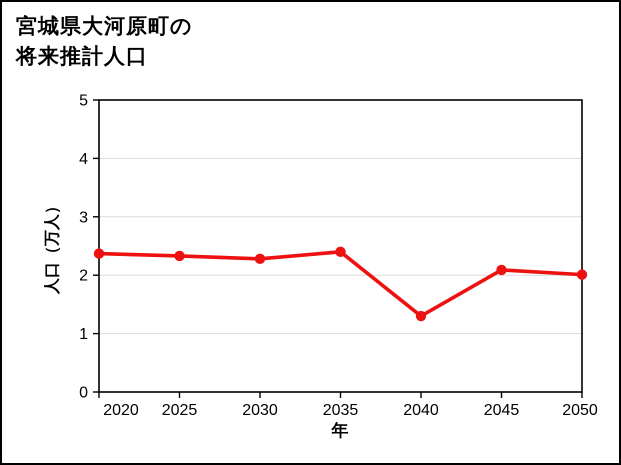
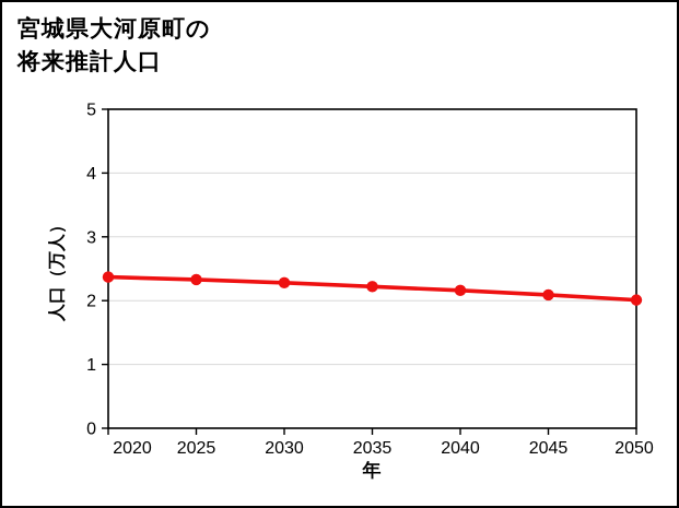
2035: 2.4 -> 2.2
2040: 1.3 -> 2.2
